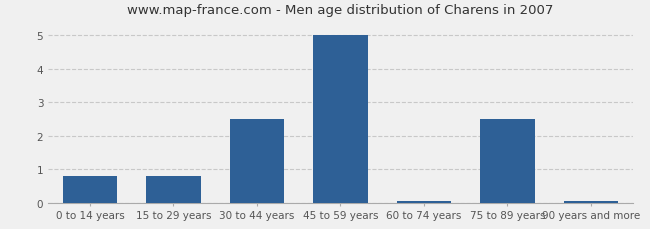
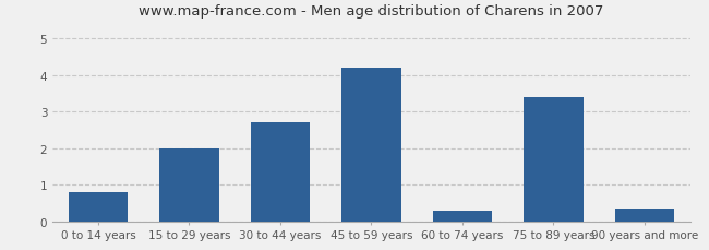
15 to 29 years: 0.80 -> 2.00
30 to 44 years: 2.50 -> 2.70
45 to 59 years: 5.00 -> 4.20
60 to 74 years: 0.05 -> 0.30
75 to 89 years: 2.50 -> 3.40
90 years and more: 0.05 -> 0.35
